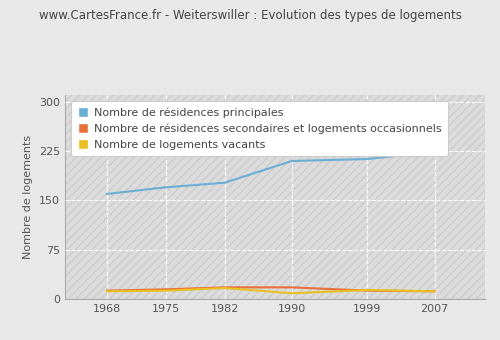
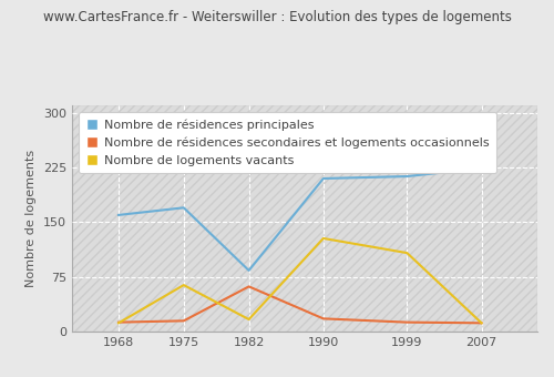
Nombre de logements vacants/1975: 13 -> 64
Nombre de résidences principales/1982: 177 -> 84
Nombre de résidences secondaires et logements occasionnels/1982: 18 -> 62
Nombre de logements vacants/1990: 9 -> 128
Nombre de logements vacants/1999: 14 -> 108
